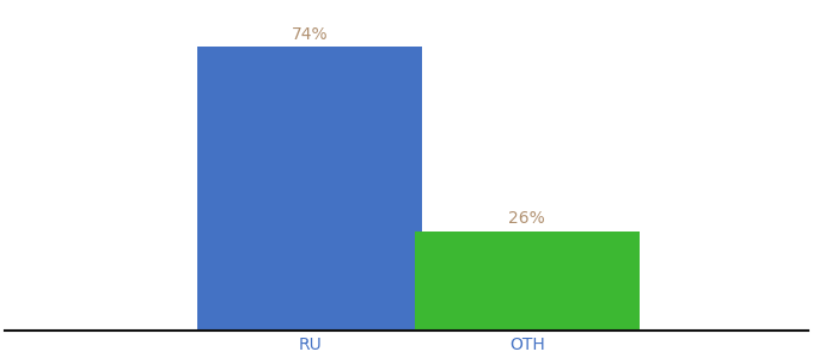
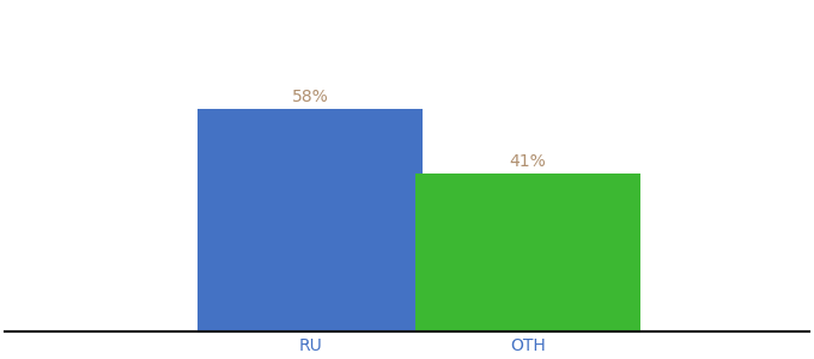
RU: 74% -> 58%
OTH: 26% -> 41%
